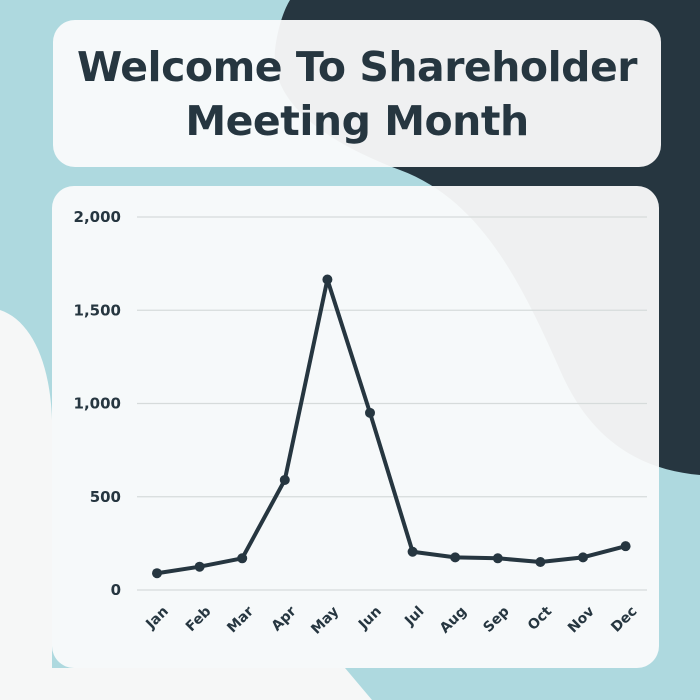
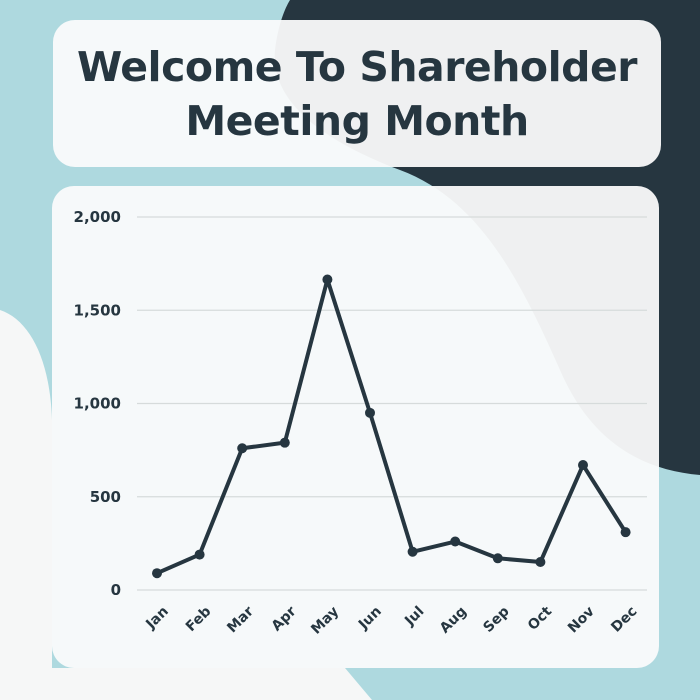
Feb: 120 -> 190
Mar: 170 -> 760
Apr: 590 -> 790
Aug: 180 -> 260
Nov: 180 -> 670
Dec: 240 -> 310
